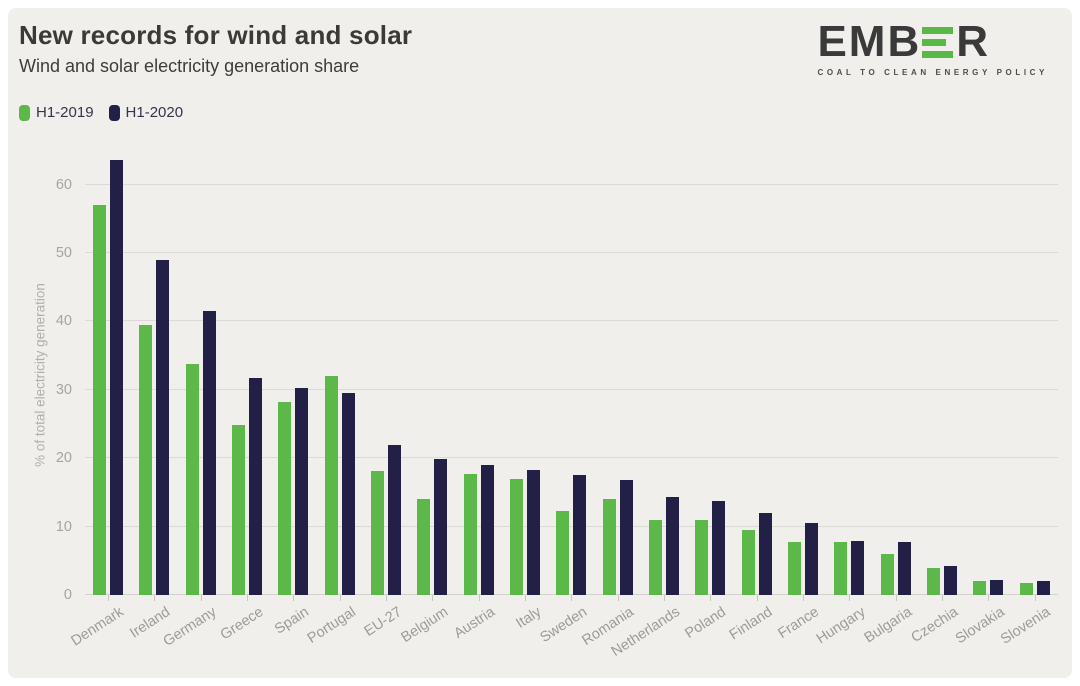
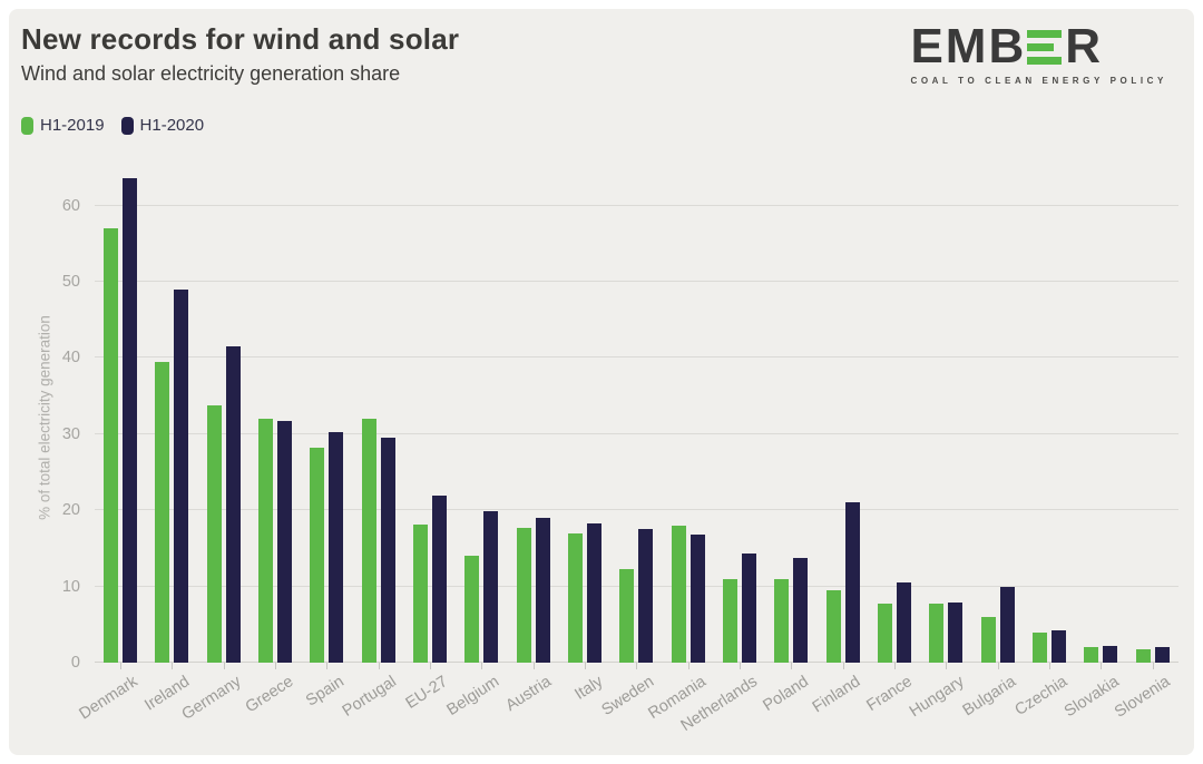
H1-2019/Greece: 25 -> 32
H1-2019/Romania: 14 -> 18
H1-2020/Finland: 12 -> 21
H1-2020/Bulgaria: 8 -> 10
